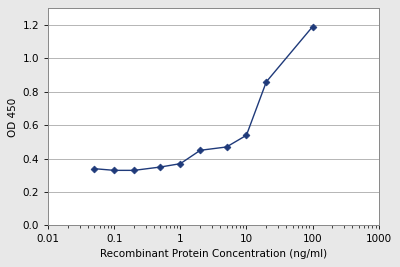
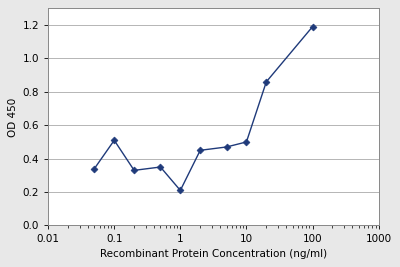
0.1: 0.33 -> 0.51
1: 0.37 -> 0.21
10: 0.54 -> 0.50
